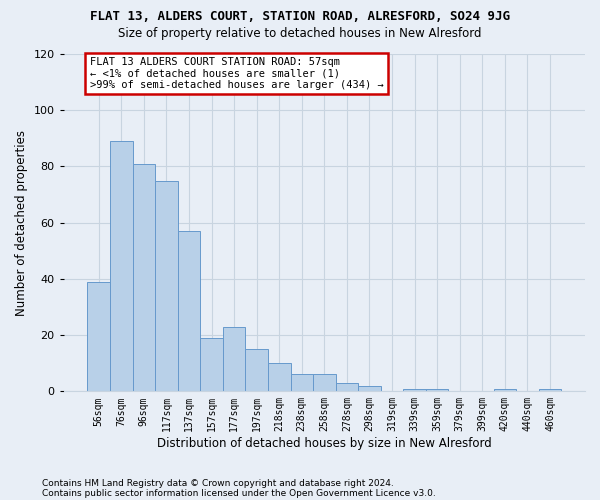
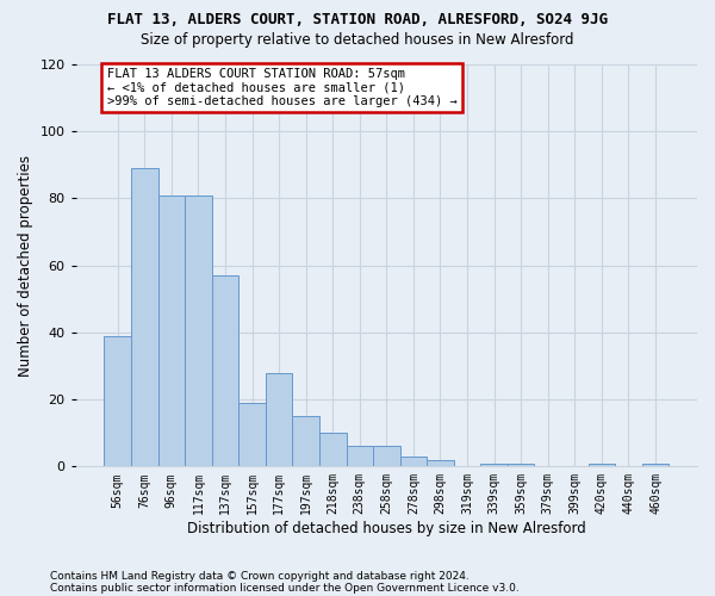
117sqm: 75 -> 81
177sqm: 23 -> 28
